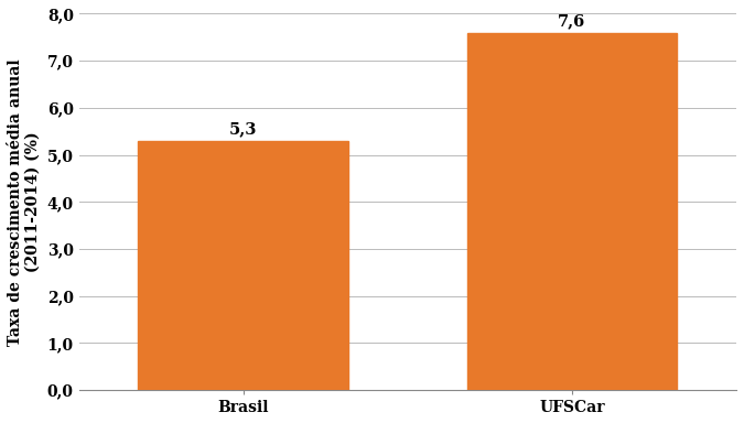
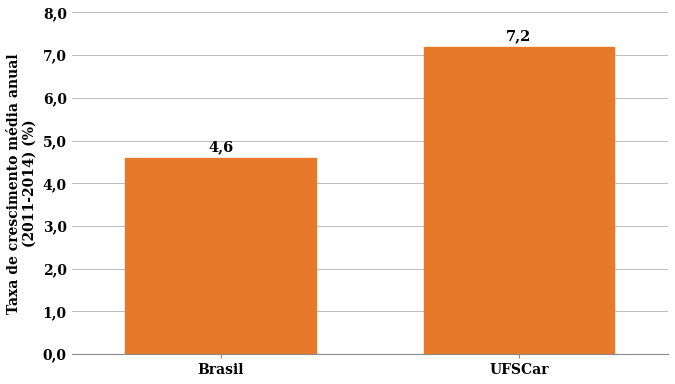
Brasil: 5,3 -> 4,6
UFSCar: 7,6 -> 7,2
